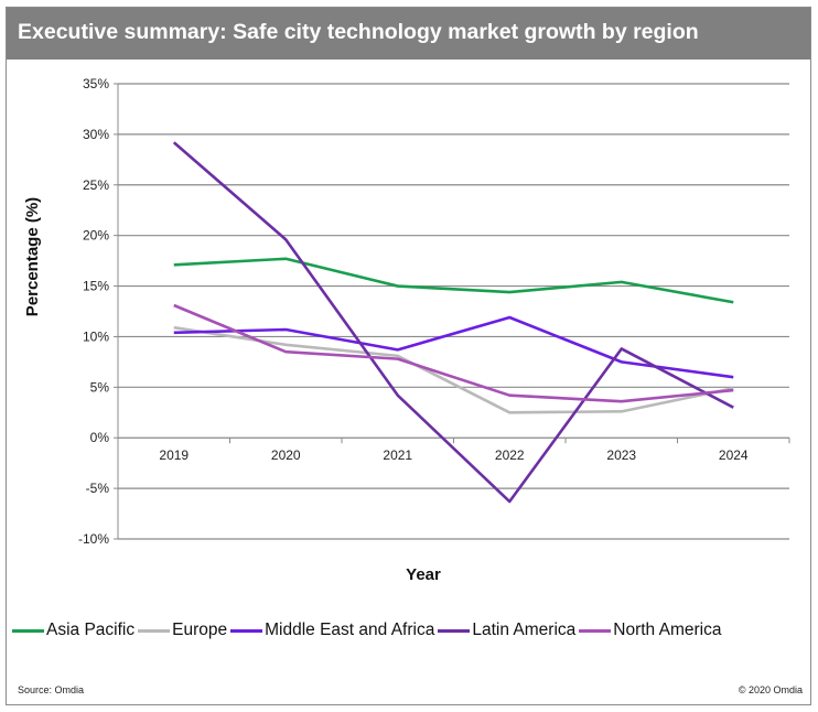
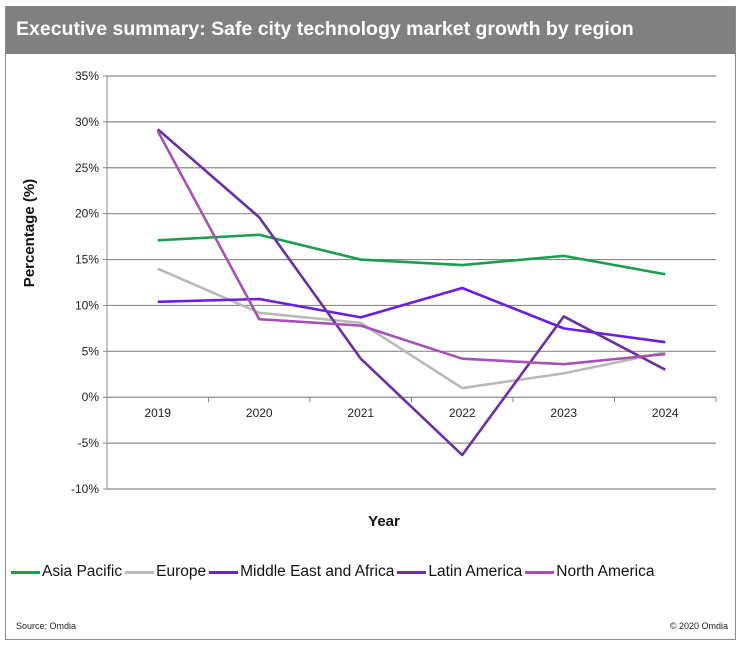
Europe/2019: 11% -> 14%
North America/2019: 13% -> 29%
Europe/2022: 2% -> 1%
